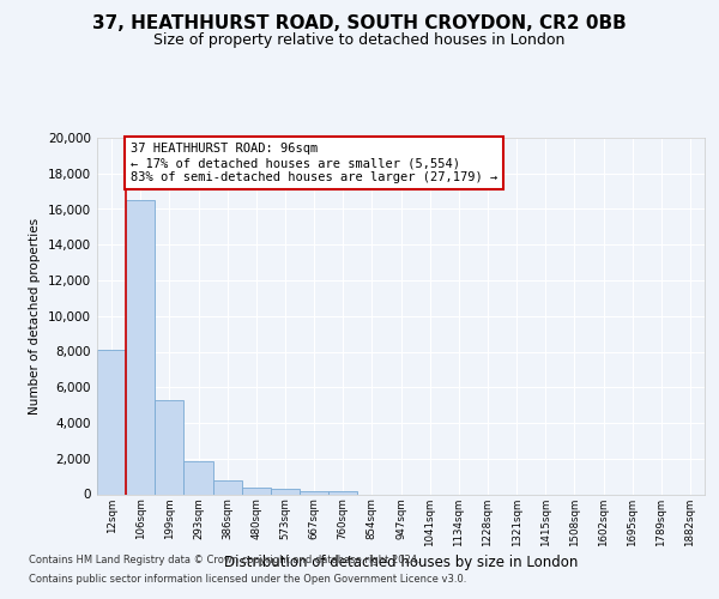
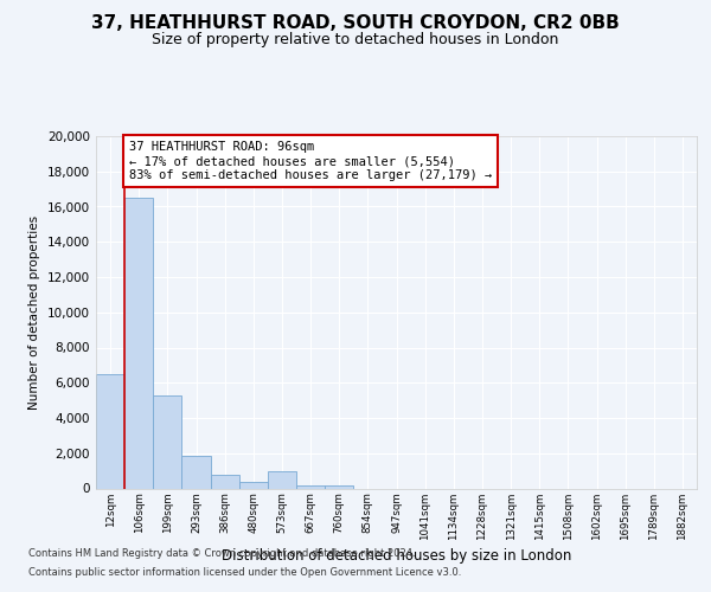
12sqm: 8,100 -> 6,500
573sqm: 300 -> 1,000
